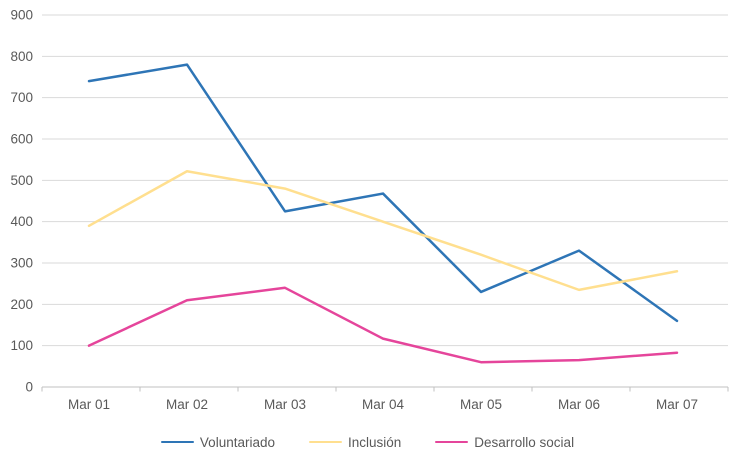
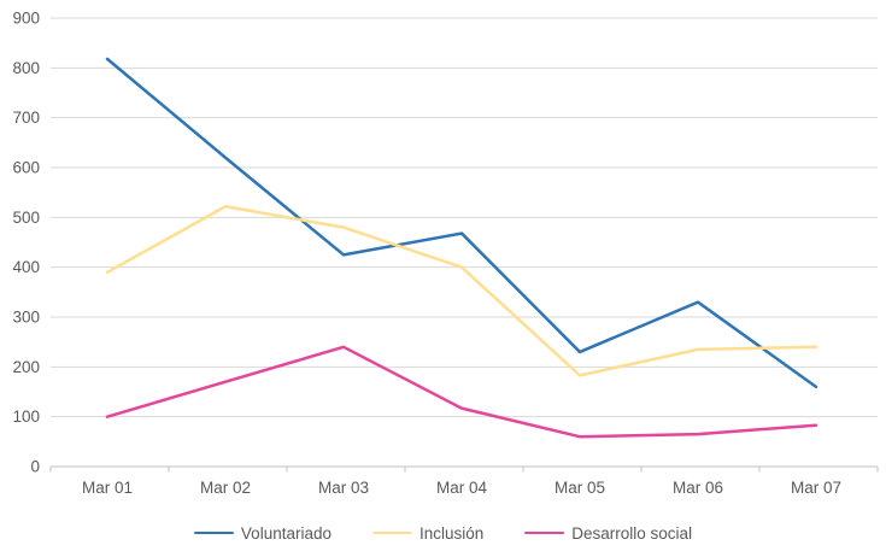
Voluntariado/Mar 01: 740 -> 820
Voluntariado/Mar 02: 780 -> 620
Desarrollo social/Mar 02: 210 -> 170
Inclusión/Mar 05: 320 -> 180
Inclusión/Mar 07: 280 -> 240
